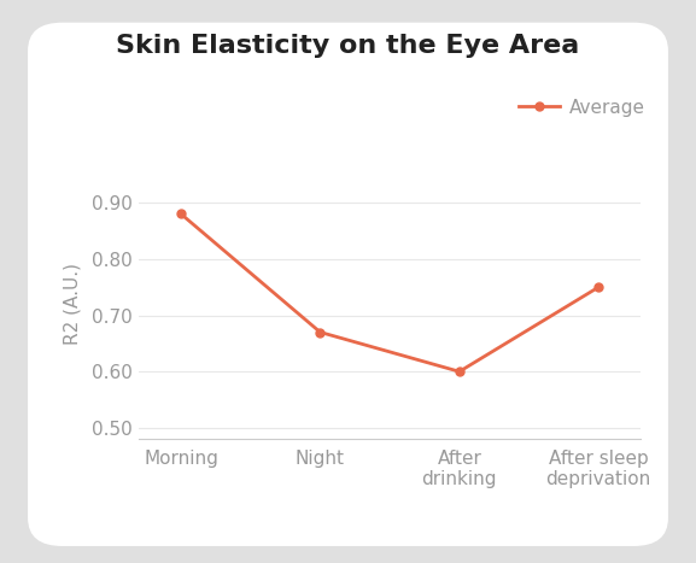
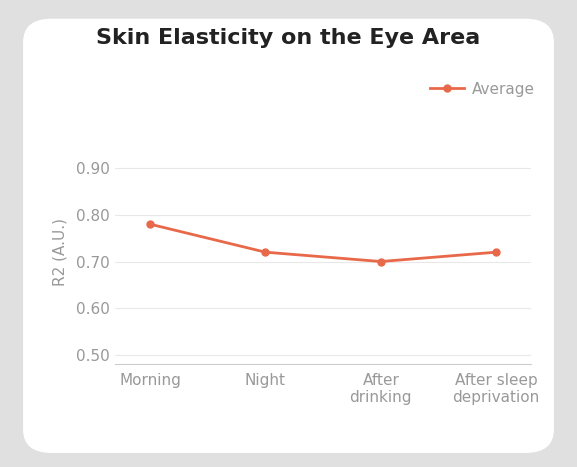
Morning: 0.88 -> 0.78
Night: 0.67 -> 0.72
After drinking: 0.60 -> 0.70
After sleep deprivation: 0.75 -> 0.72
